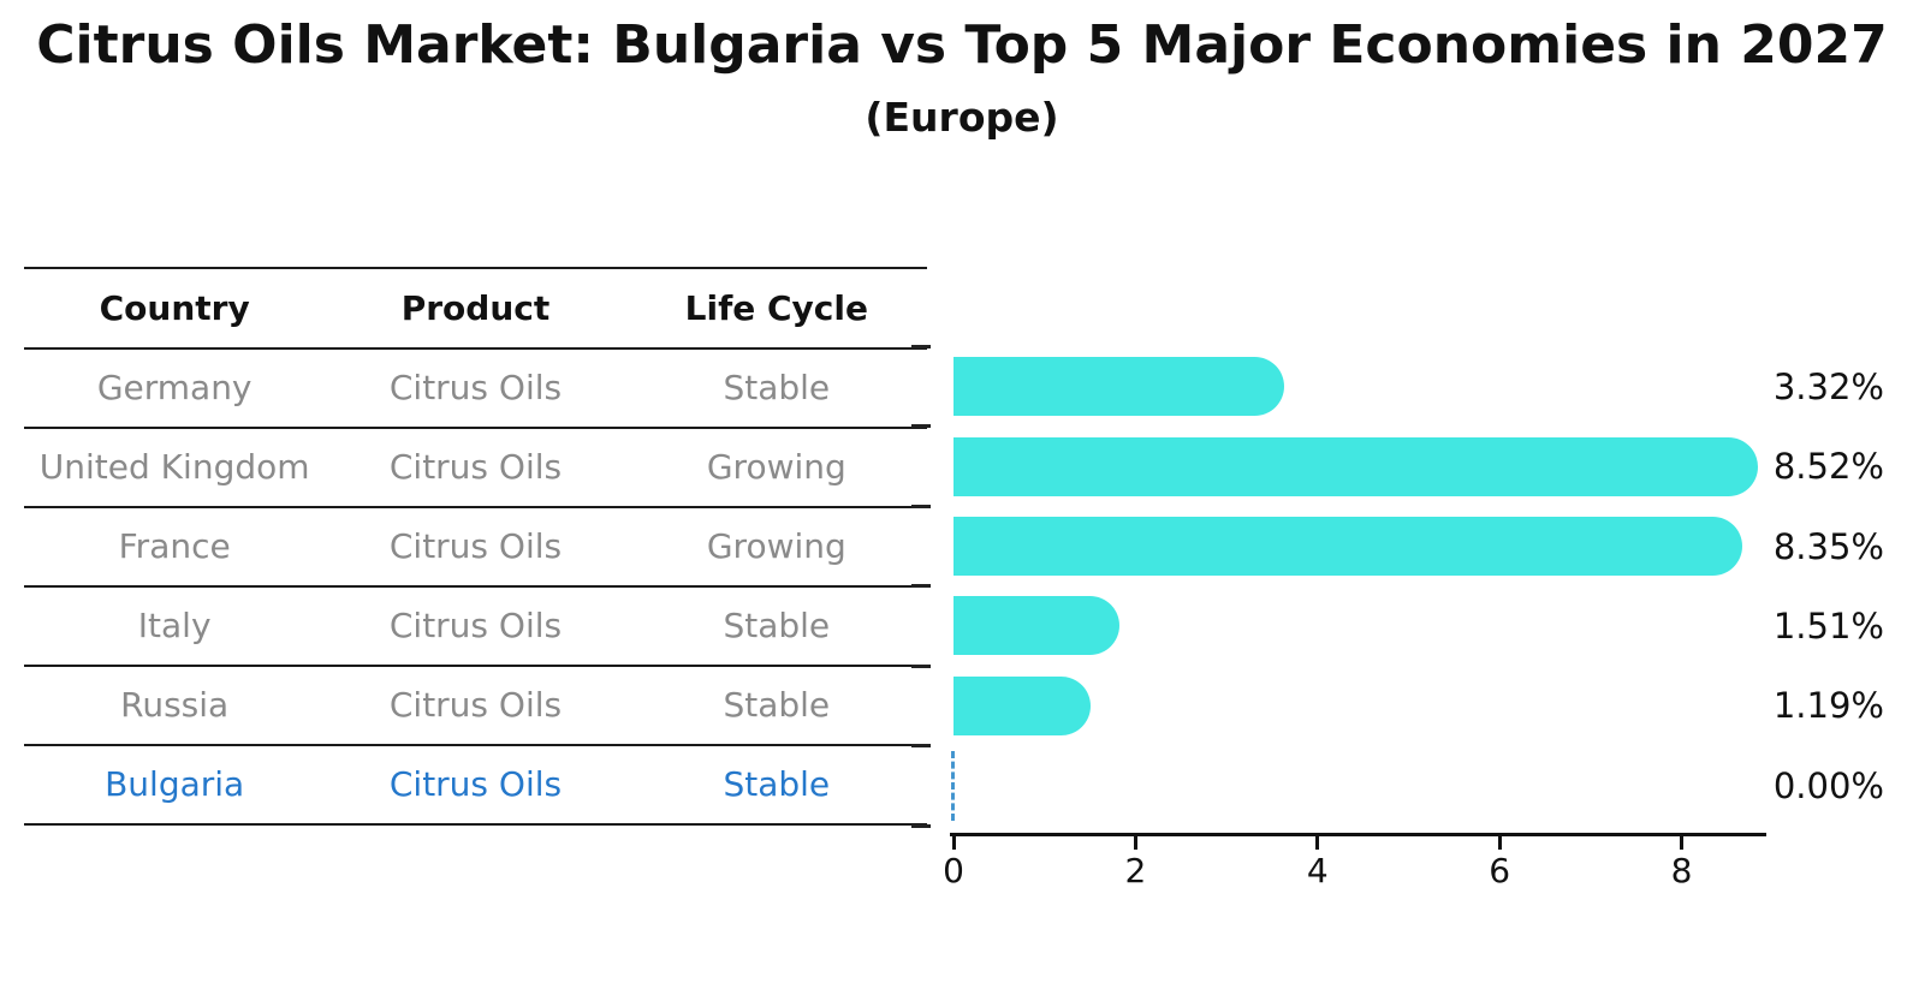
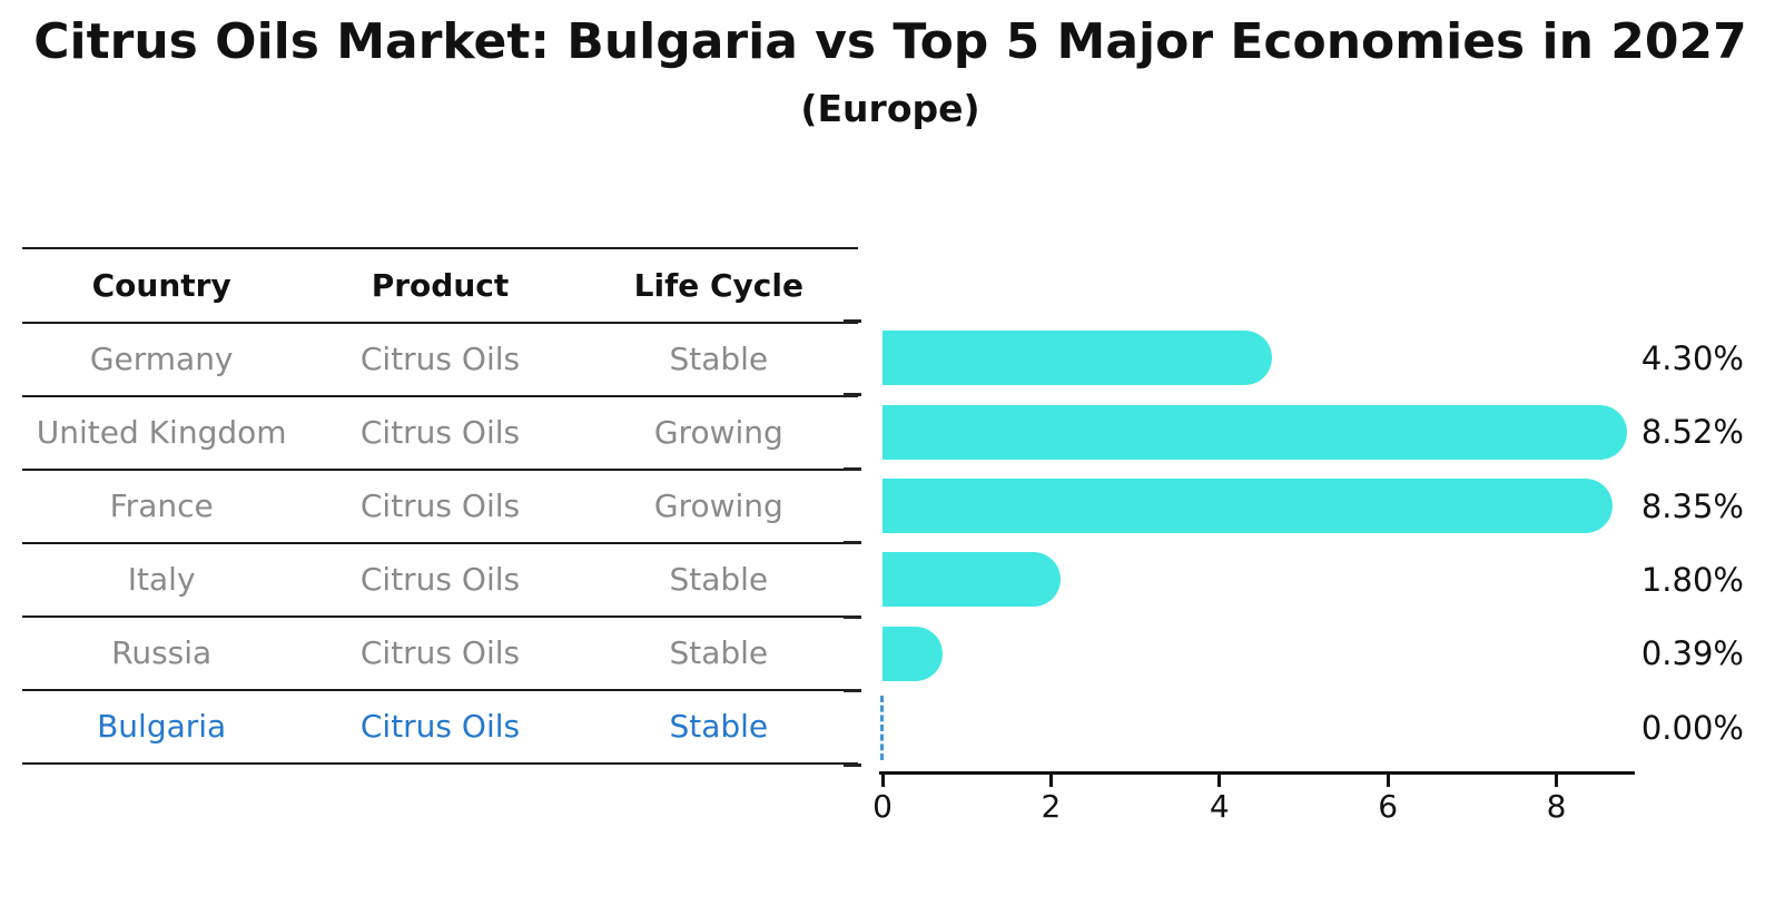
Germany: 3.32% -> 4.30%
Italy: 1.51% -> 1.80%
Russia: 1.19% -> 0.39%
